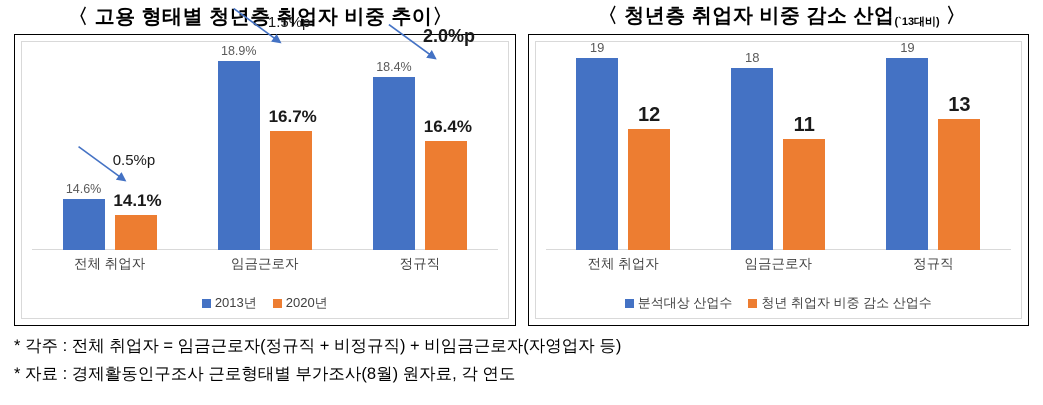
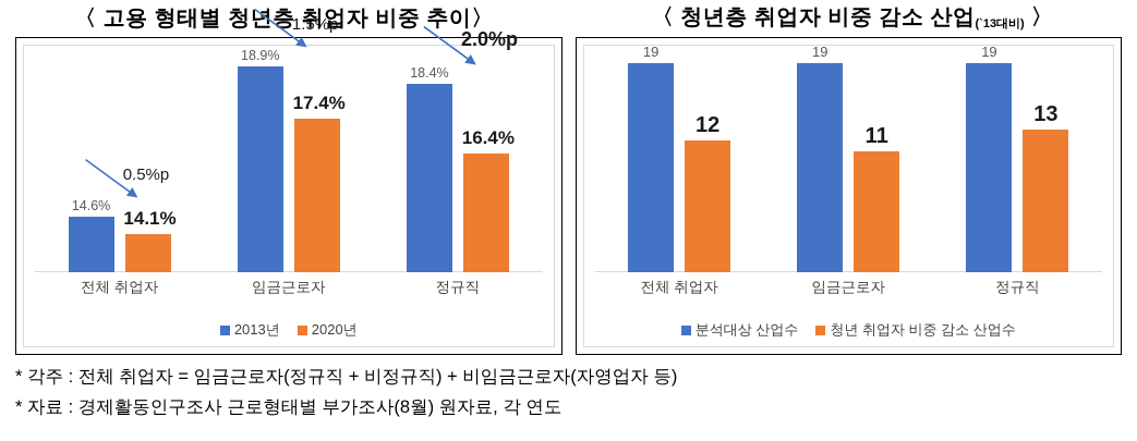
고용 형태별 청년층 취업자 비중 추이/2020년/임금근로자: 16.7% -> 17.4%
청년층 취업자 비중 감소 산업(`13대비)/분석대상 산업수/임금근로자: 18 -> 19
